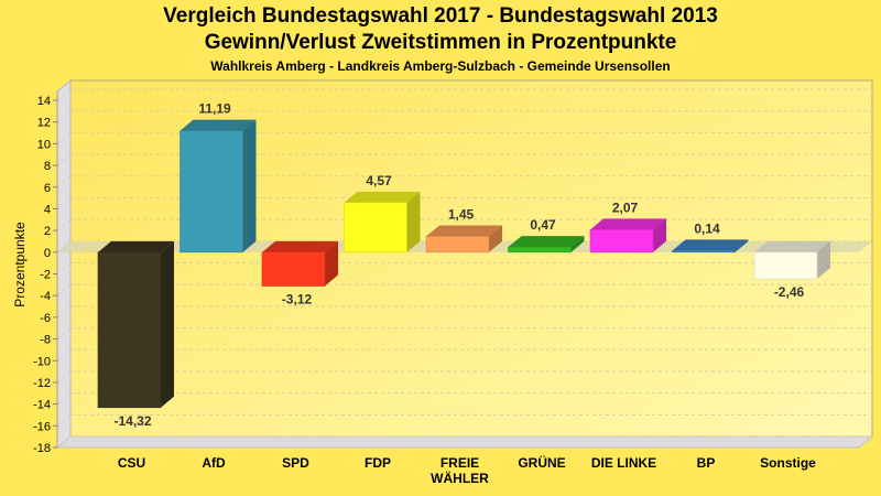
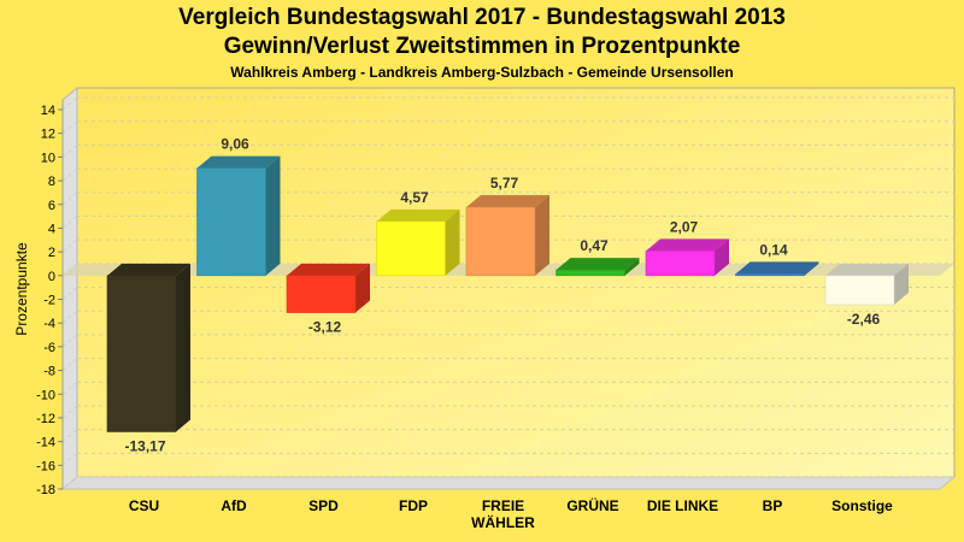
CSU: -14,32 -> -13,17
AfD: 11,19 -> 9,06
FREIE WÄHLER: 1,45 -> 5,77
